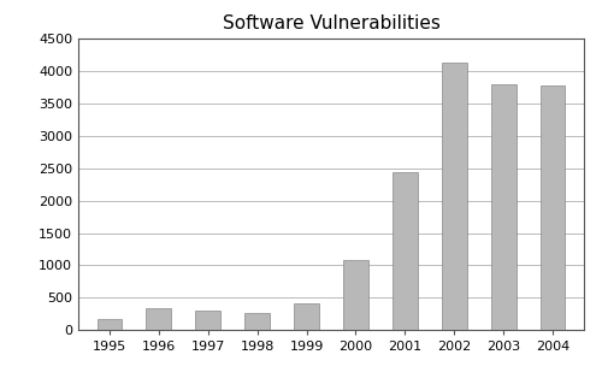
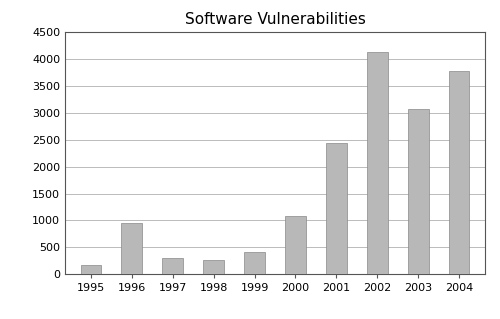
1996: 340 -> 960
2003: 3780 -> 3060
